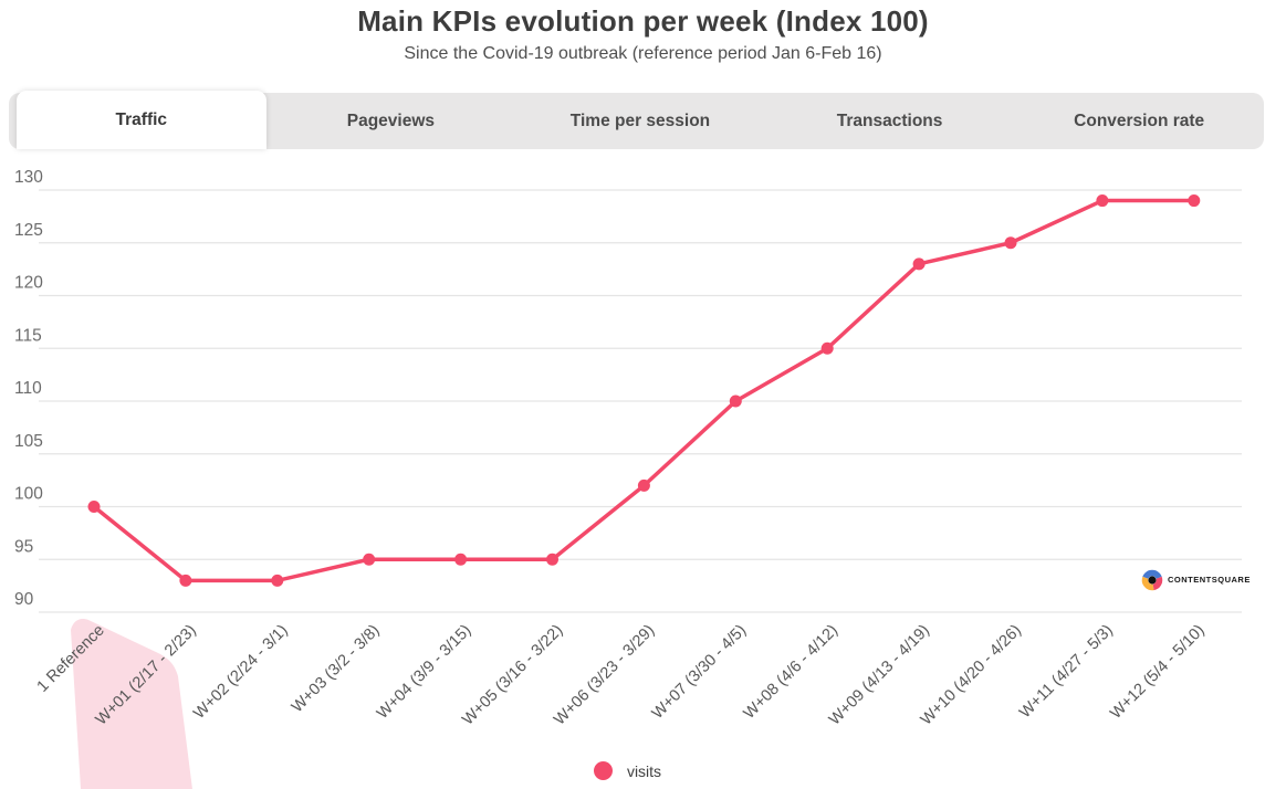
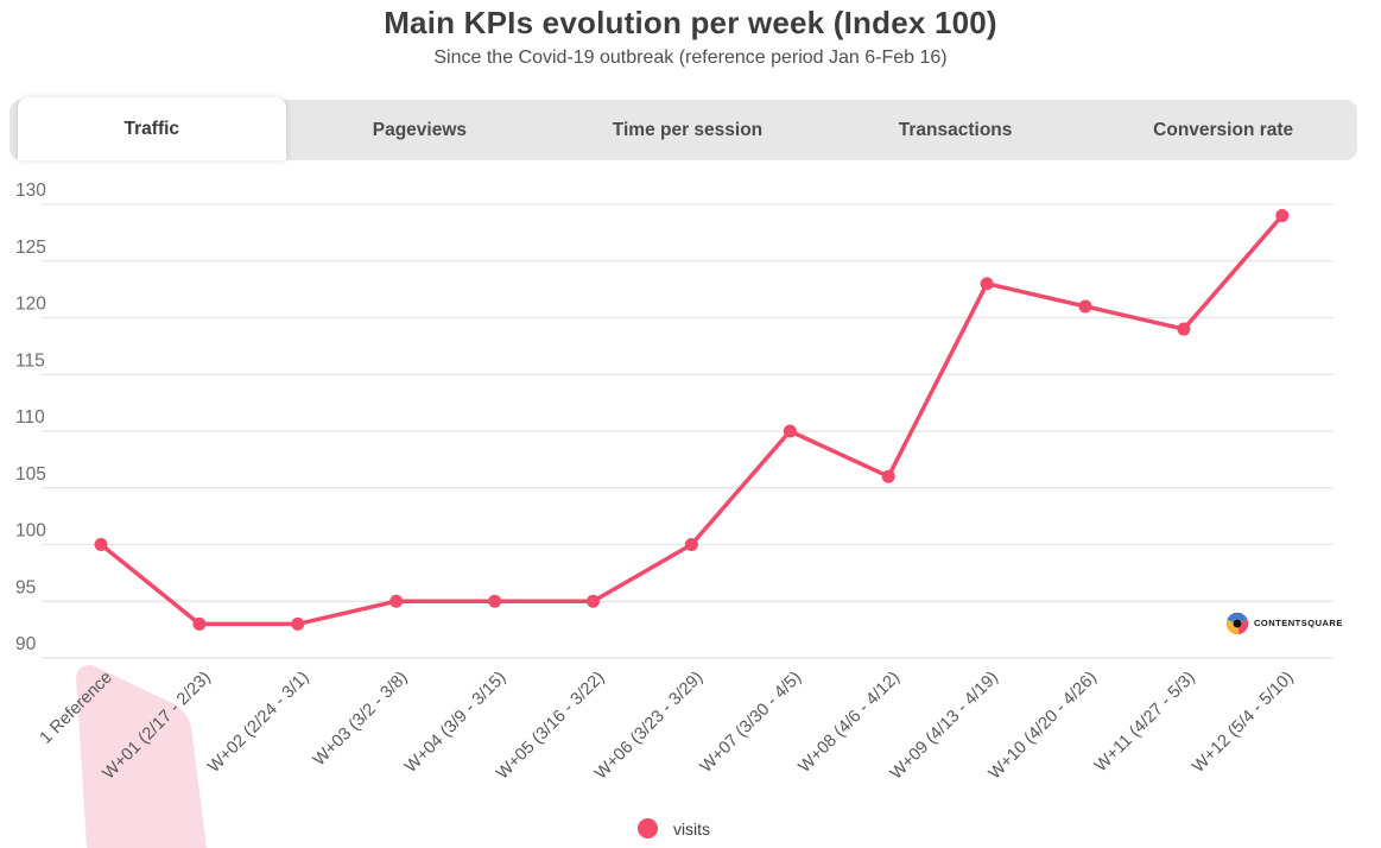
W+06 (3/23 - 3/29): 102 -> 100
W+08 (4/6 - 4/12): 115 -> 106
W+10 (4/20 - 4/26): 125 -> 121
W+11 (4/27 - 5/3): 129 -> 119
